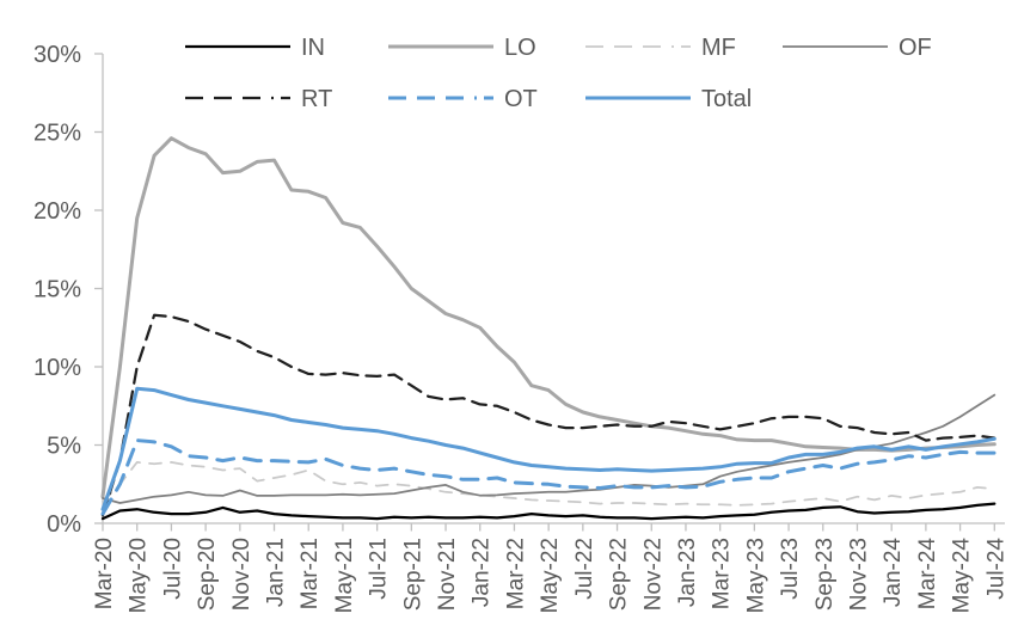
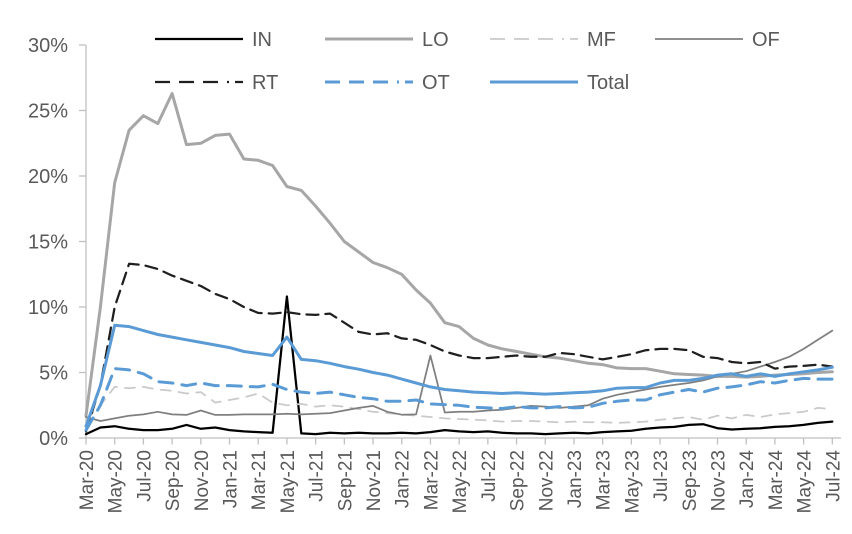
LO/Sep-20: 23.6% -> 26.3%
IN/May-21: 0.3% -> 10.8%
Total/May-21: 6.1% -> 7.7%
OF/Mar-22: 1.9% -> 6.3%
